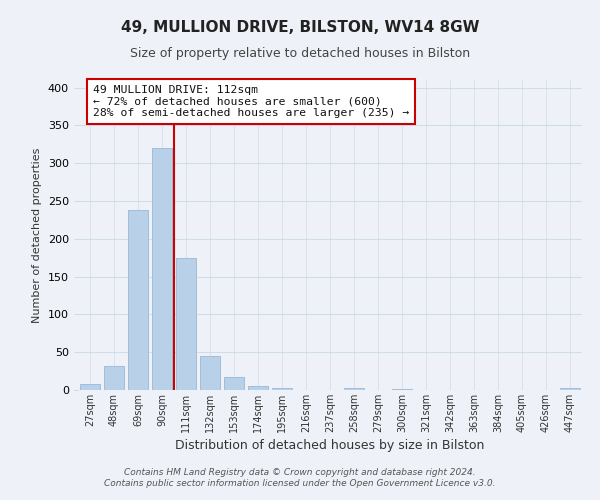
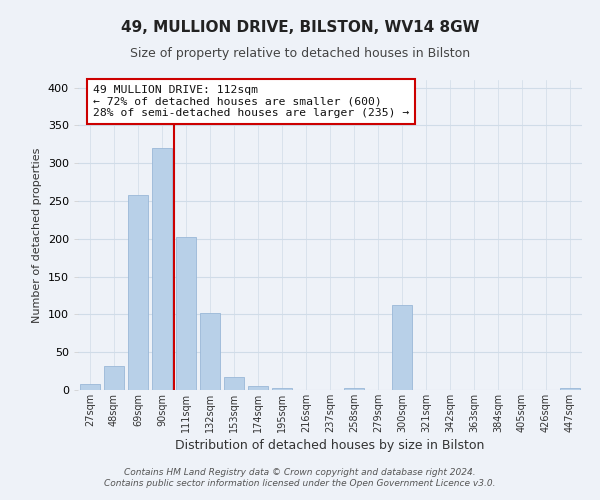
69sqm: 238 -> 258
111sqm: 175 -> 202
132sqm: 45 -> 102
300sqm: 1 -> 112
